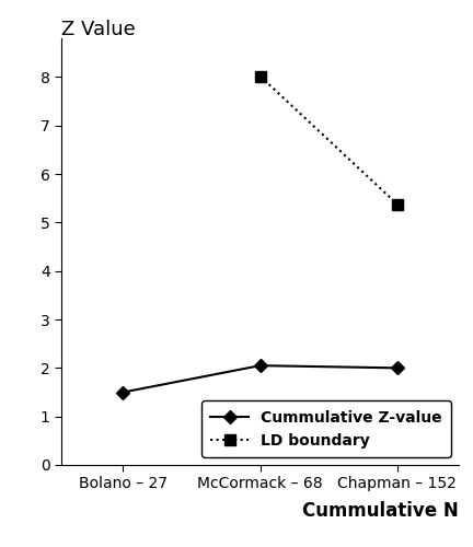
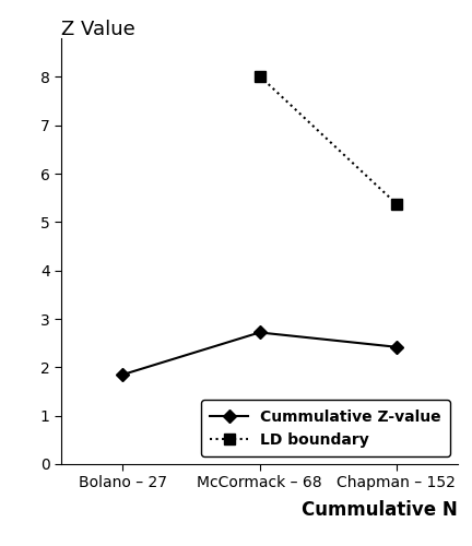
Bolano – 27: 1.50 -> 1.85
McCormack – 68: 2.05 -> 2.72
Chapman – 152: 2.00 -> 2.42
